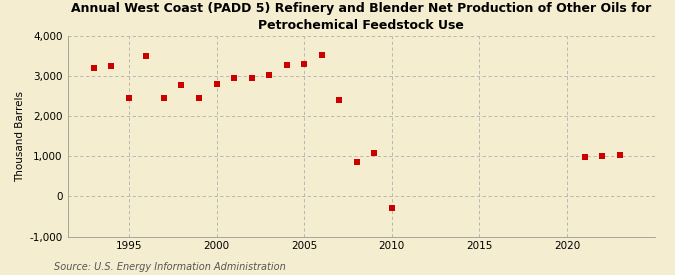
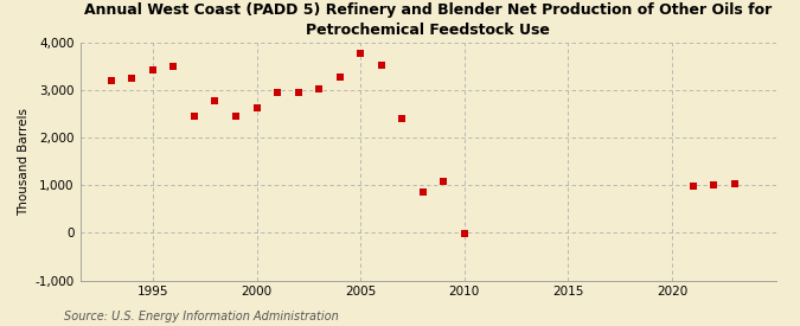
1995: 2,450 -> 3,420
2000: 2,800 -> 2,620
2005: 3,300 -> 3,780
2010: -300 -> -20
